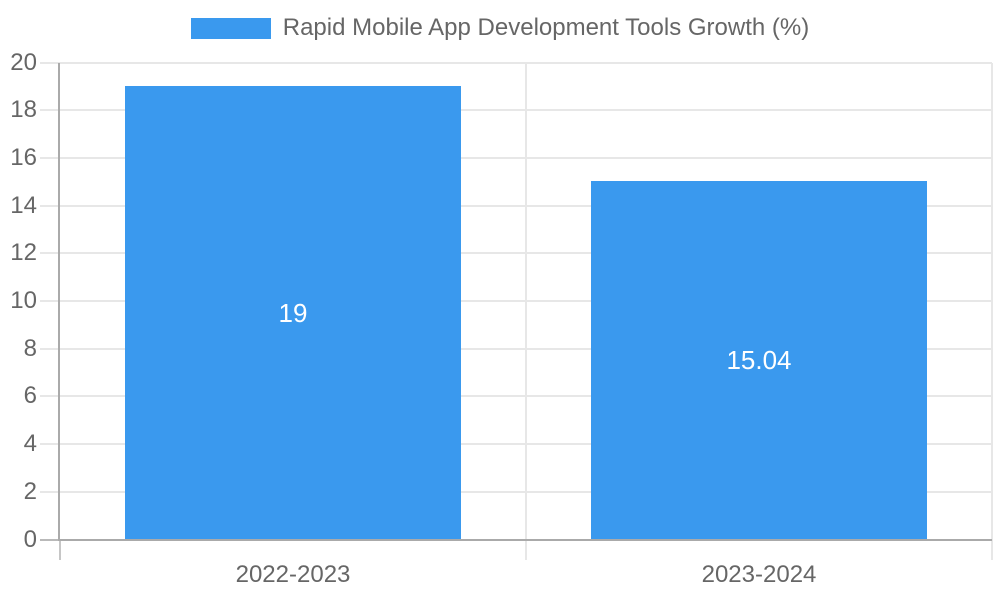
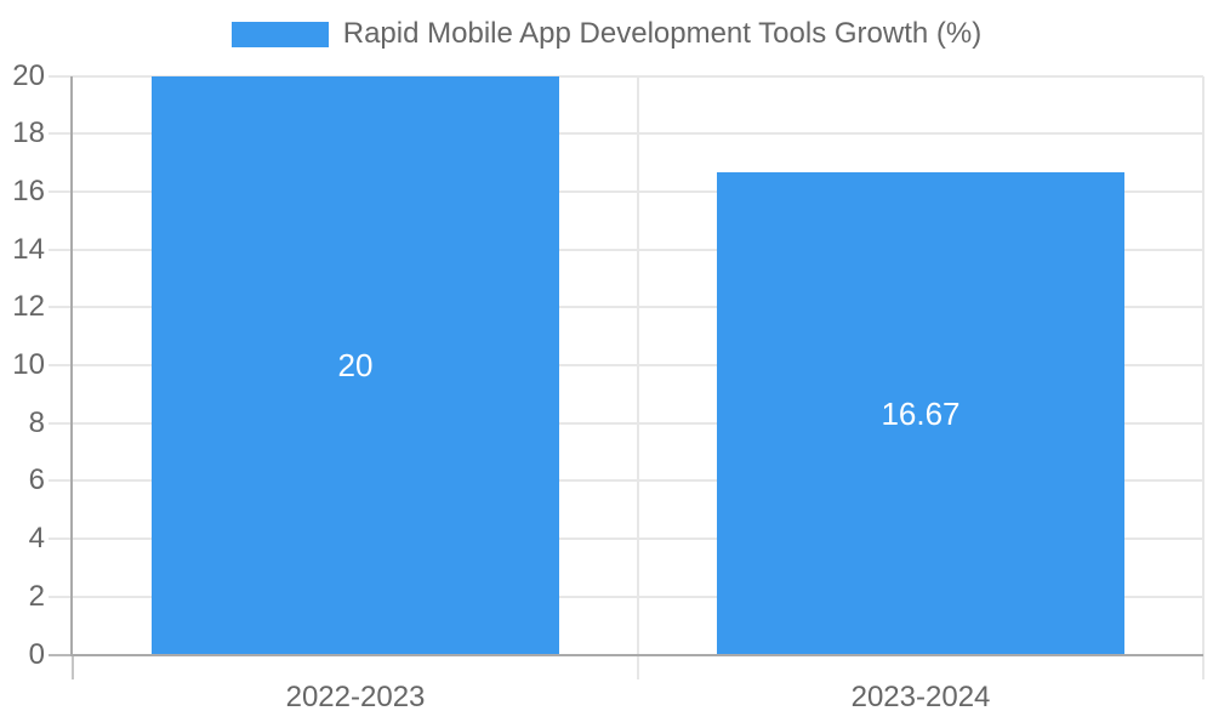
2022-2023: 19 -> 20
2023-2024: 15.04 -> 16.67
